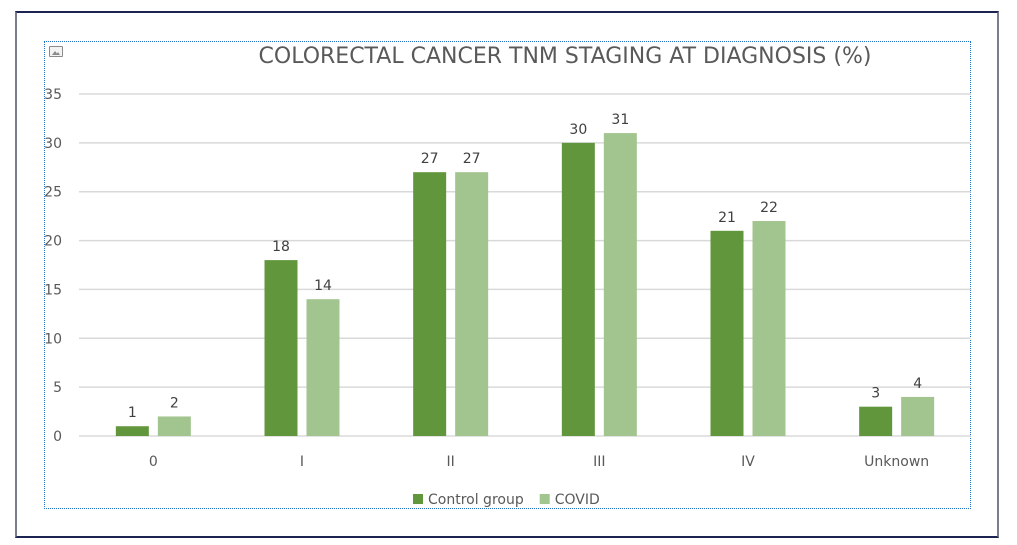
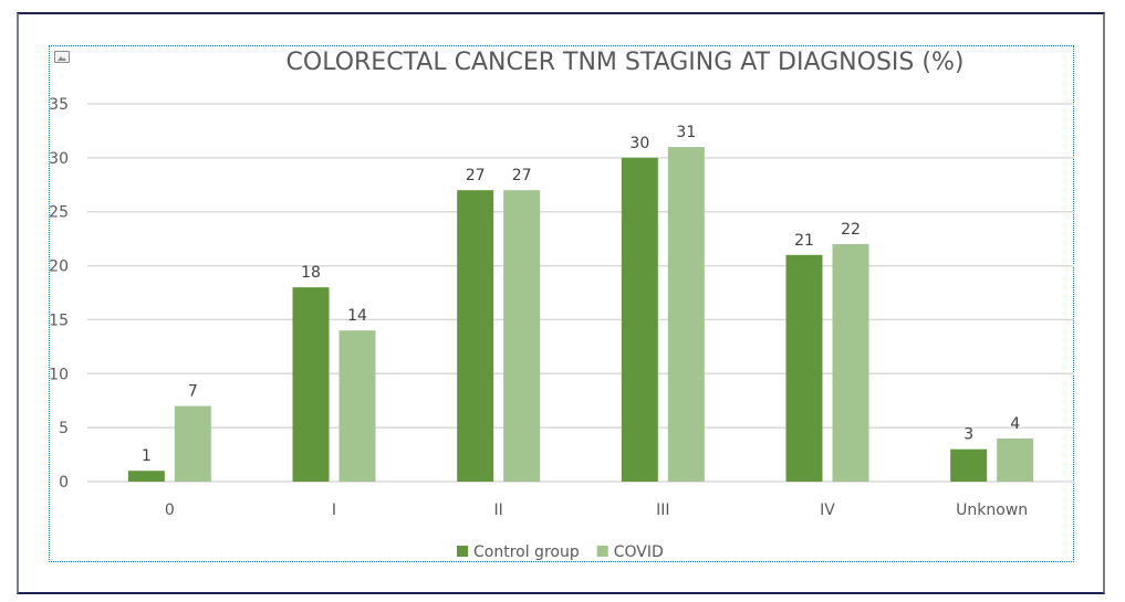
COVID/0: 2 -> 7
